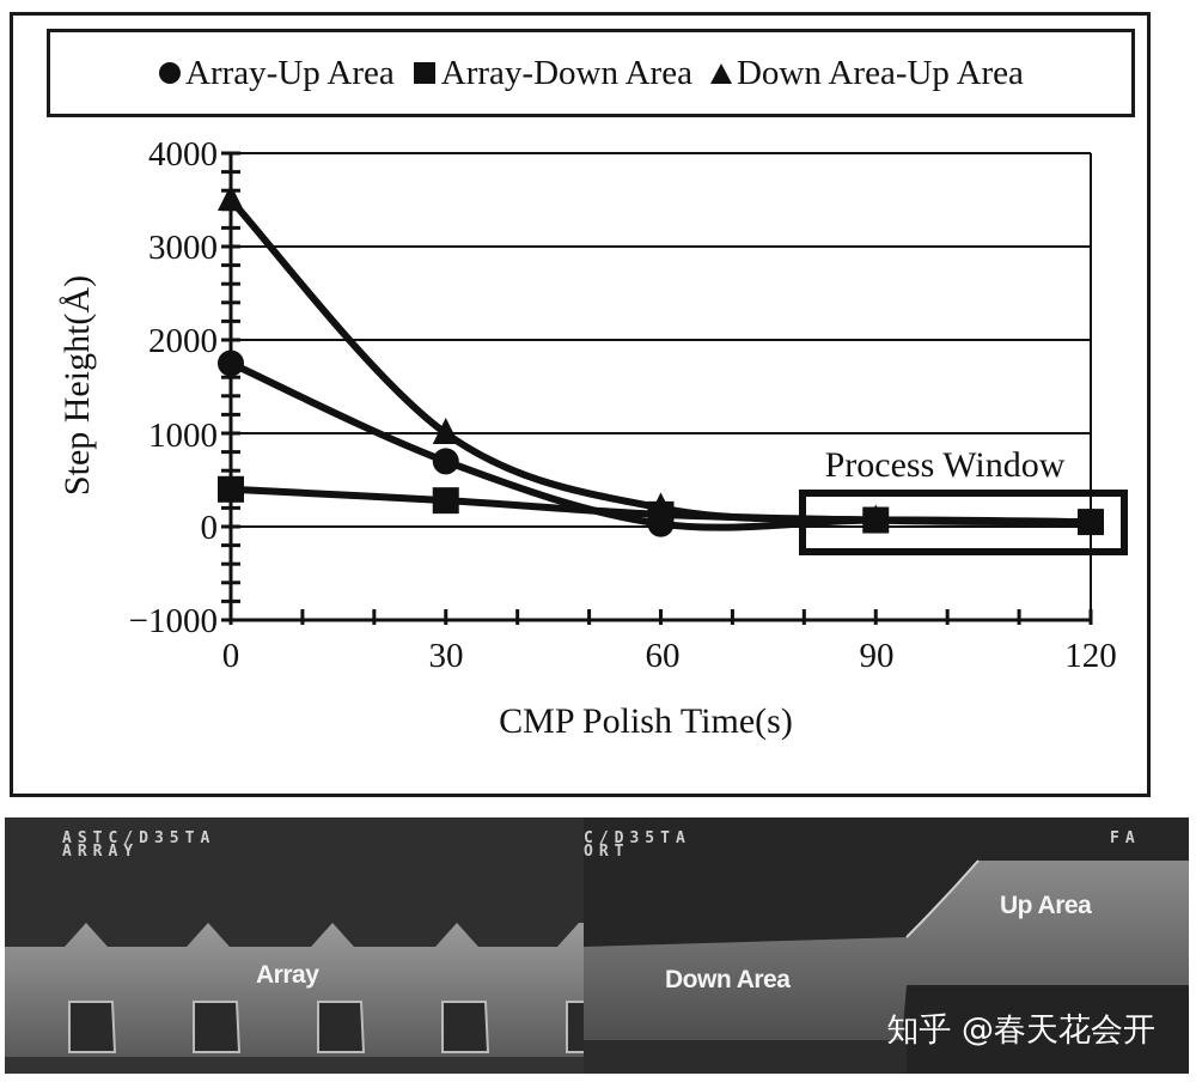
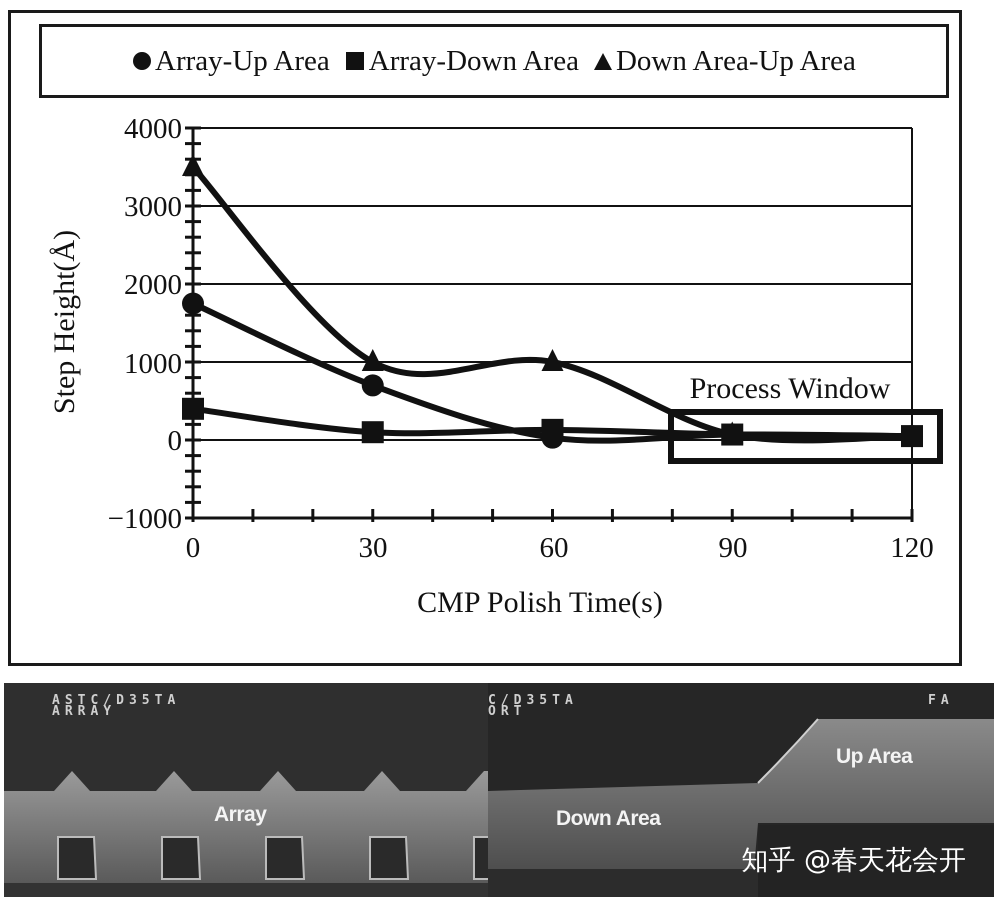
Array-Down Area/30: 300 -> 100
Down Area-Up Area/60: 200 -> 1000
